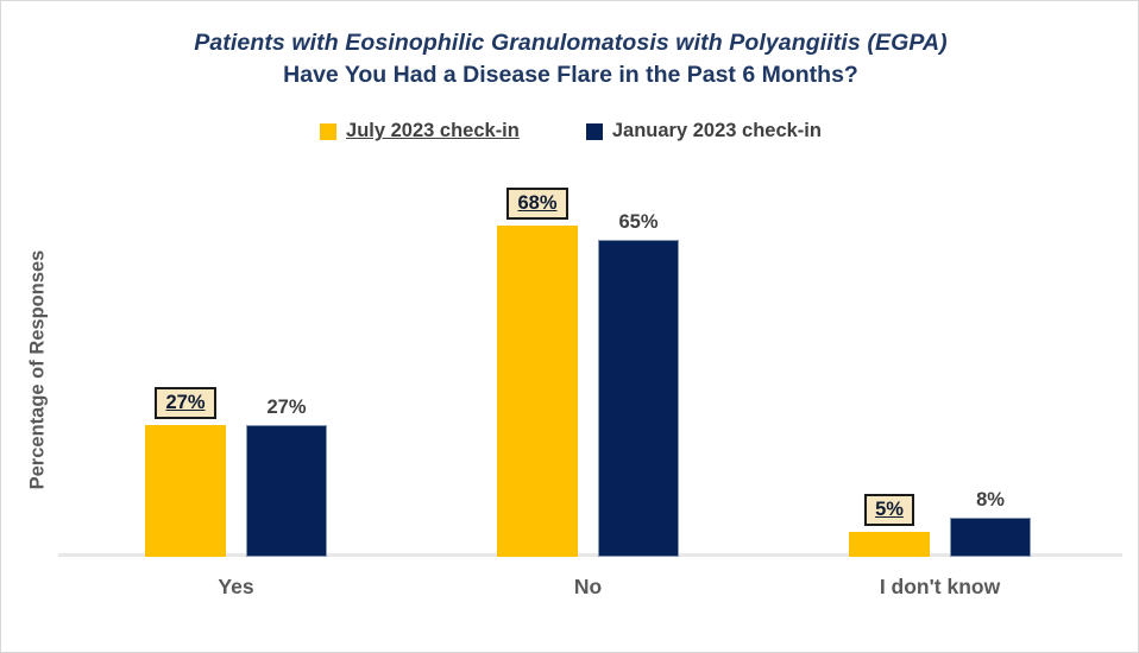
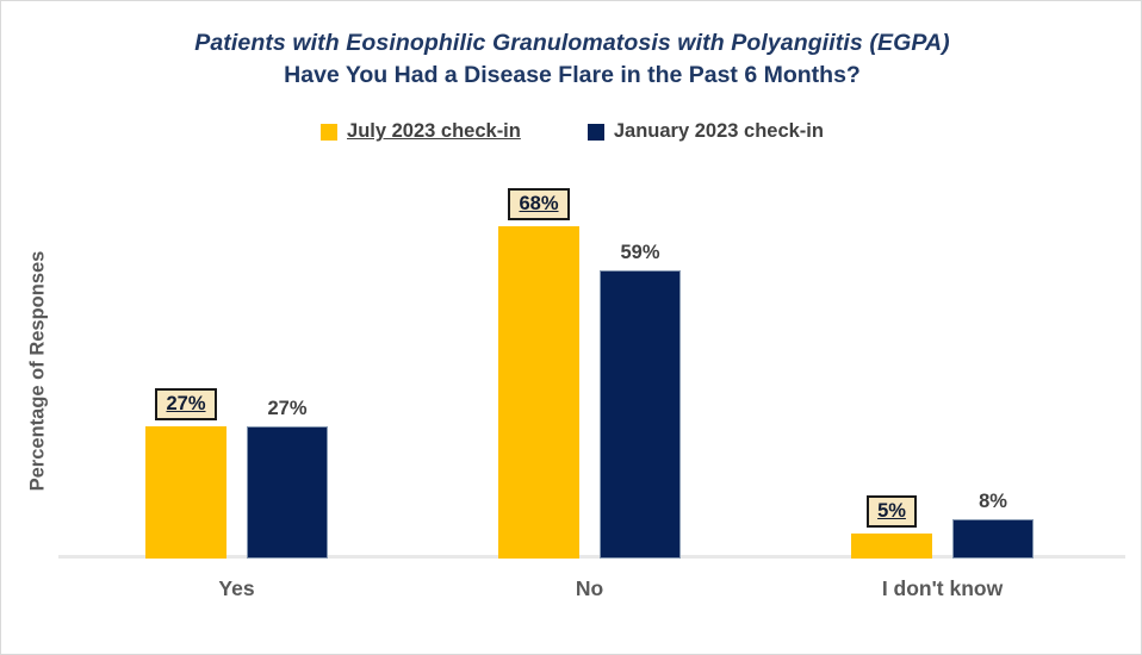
January 2023 check-in/No: 65% -> 59%
